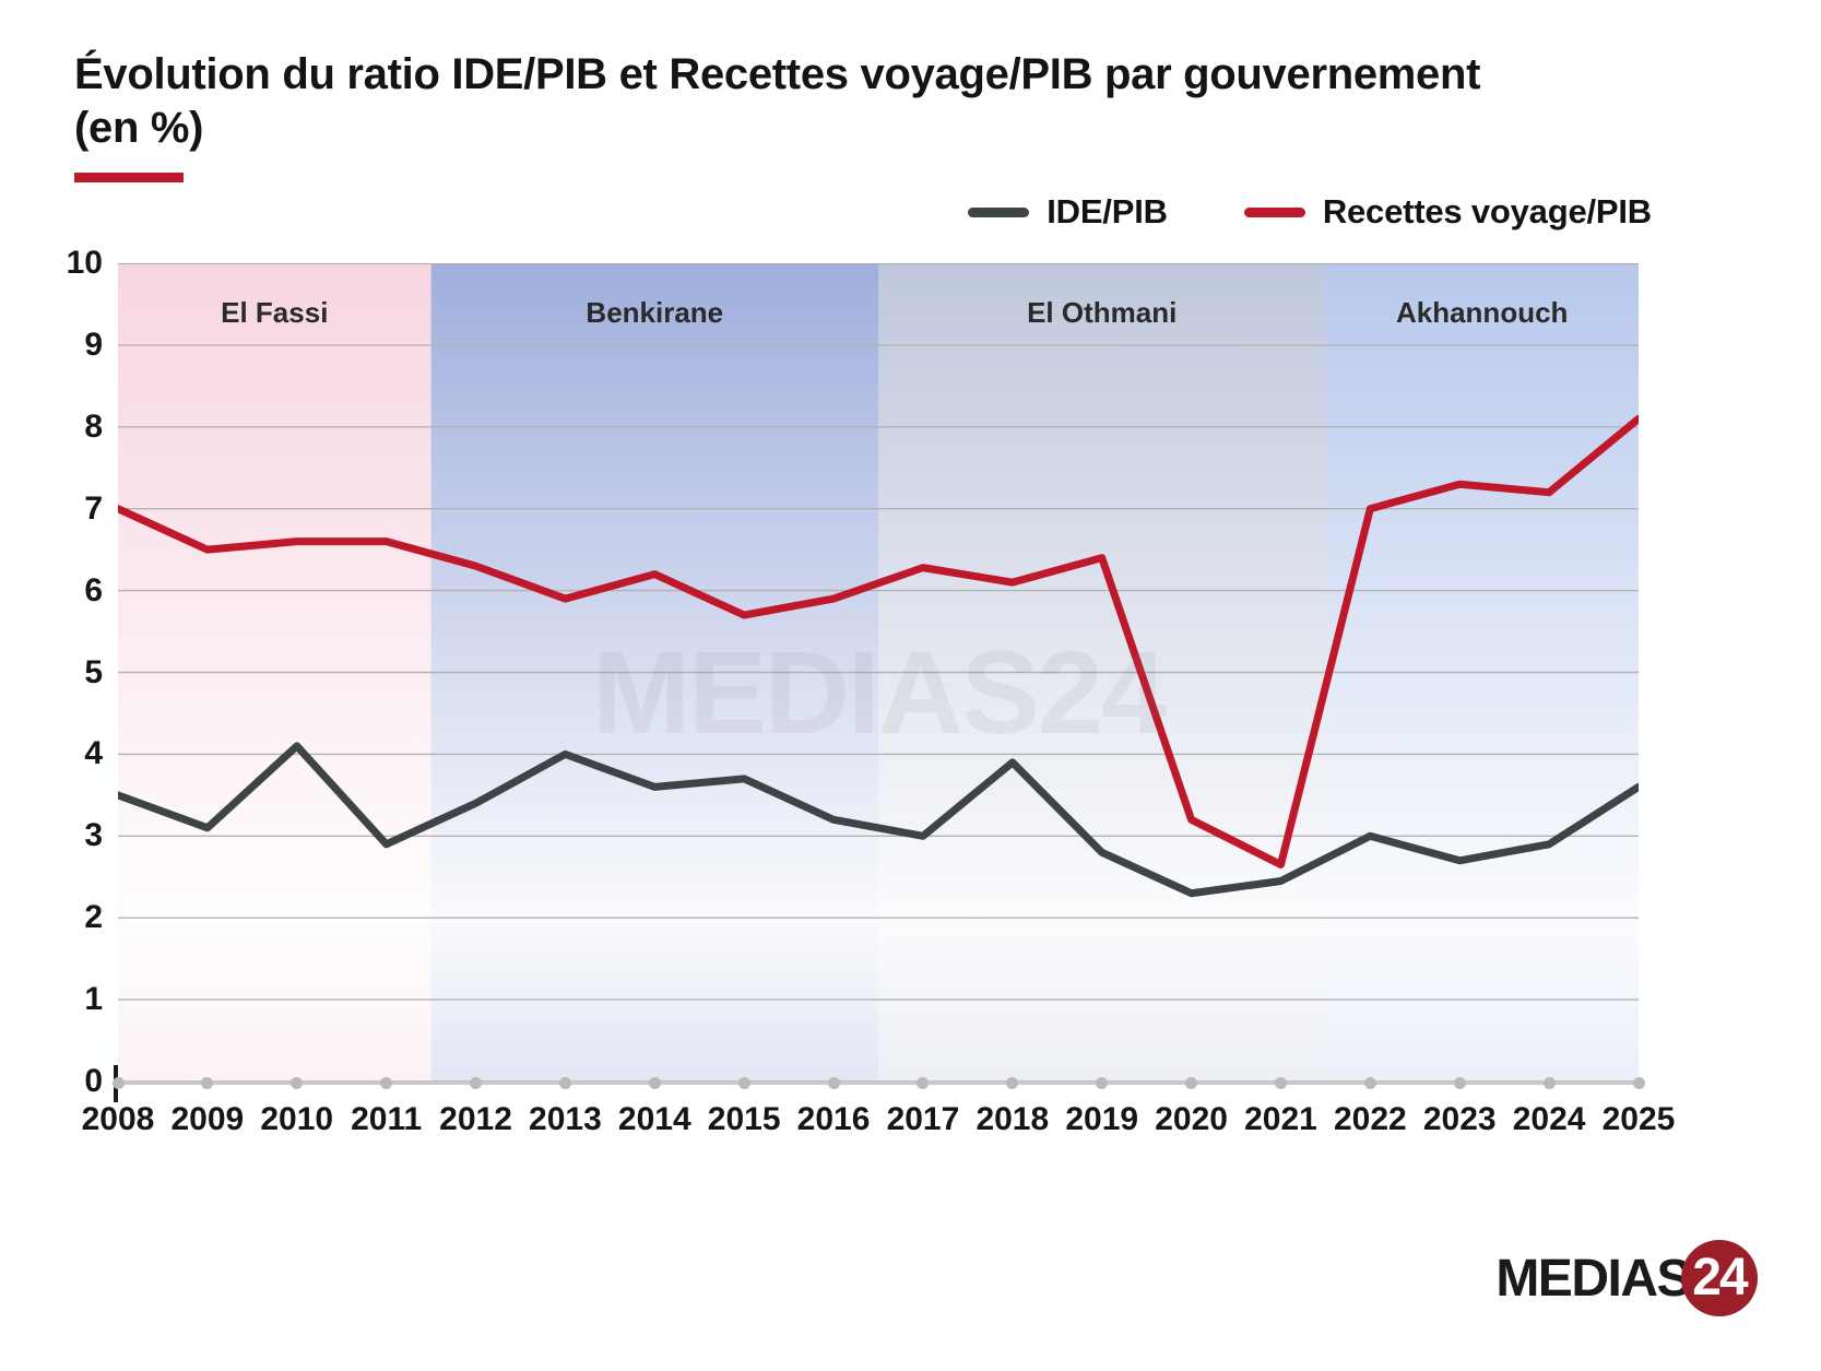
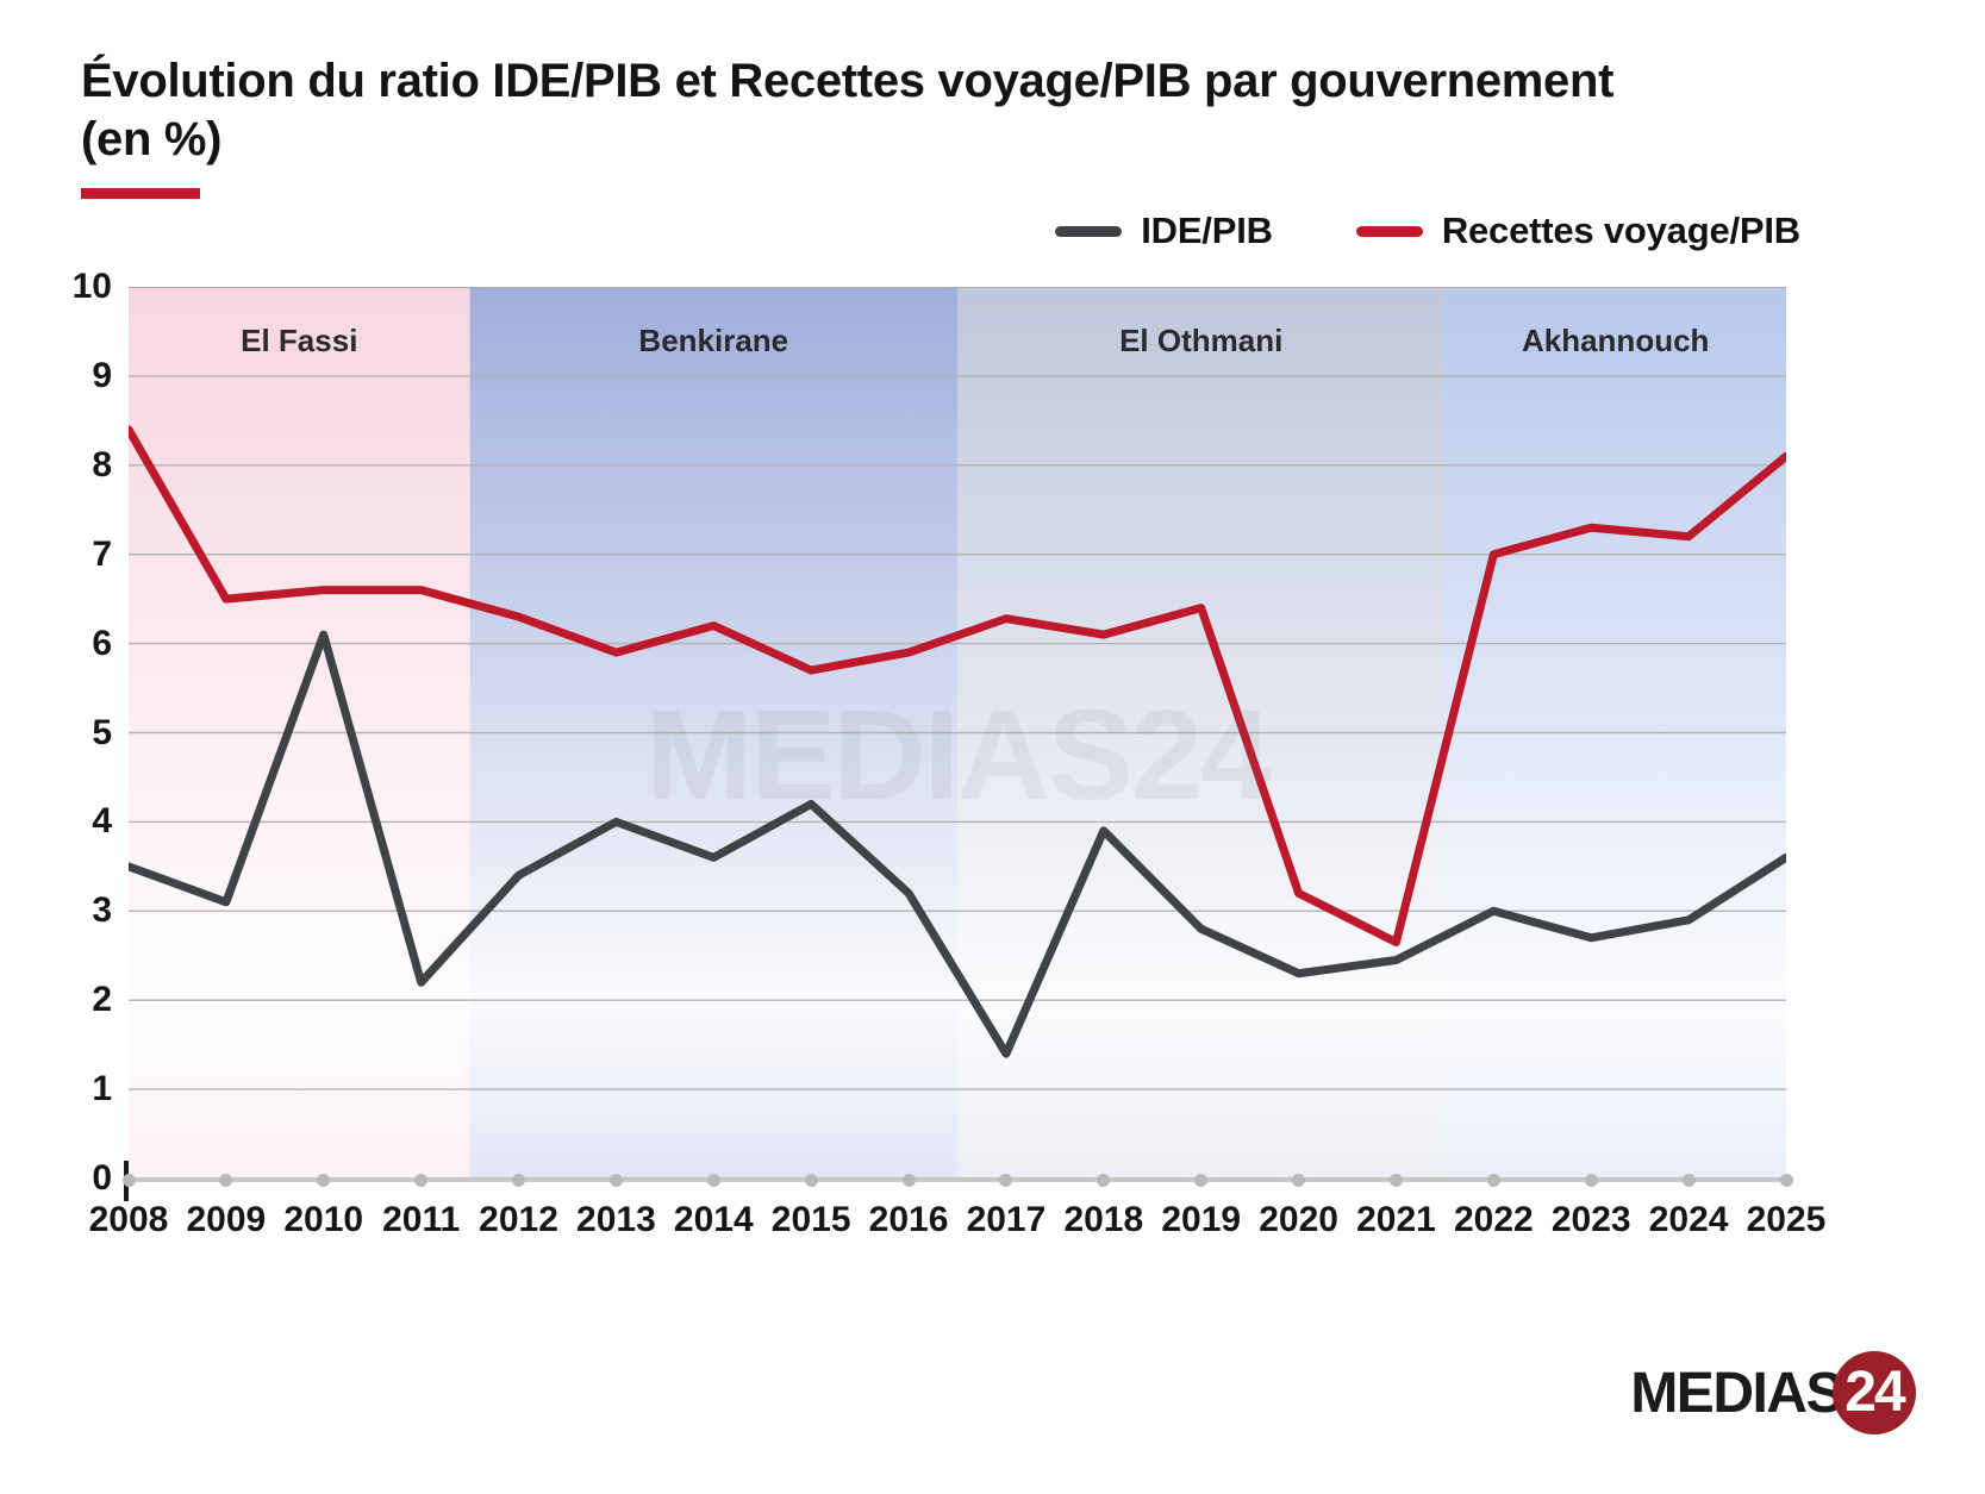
Recettes voyage/PIB/2008: 7.0 -> 8.4
IDE/PIB/2010: 4.1 -> 6.1
IDE/PIB/2011: 2.9 -> 2.2
IDE/PIB/2015: 3.7 -> 4.2
IDE/PIB/2017: 3.0 -> 1.4
